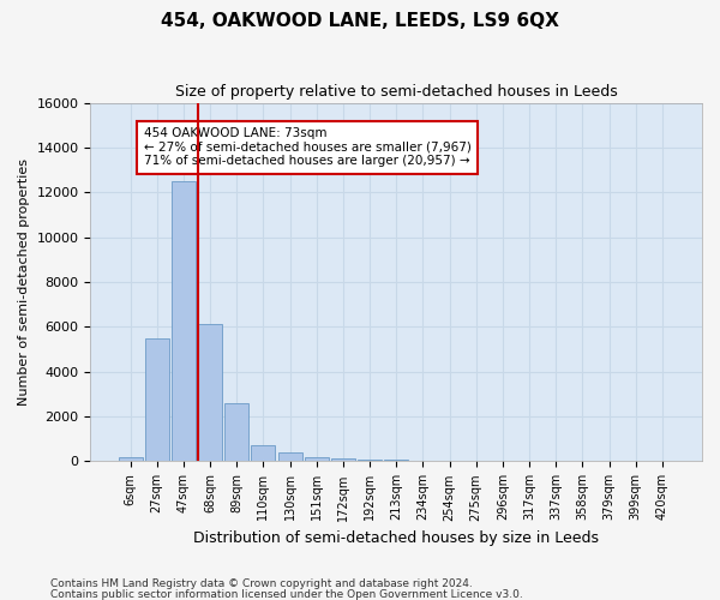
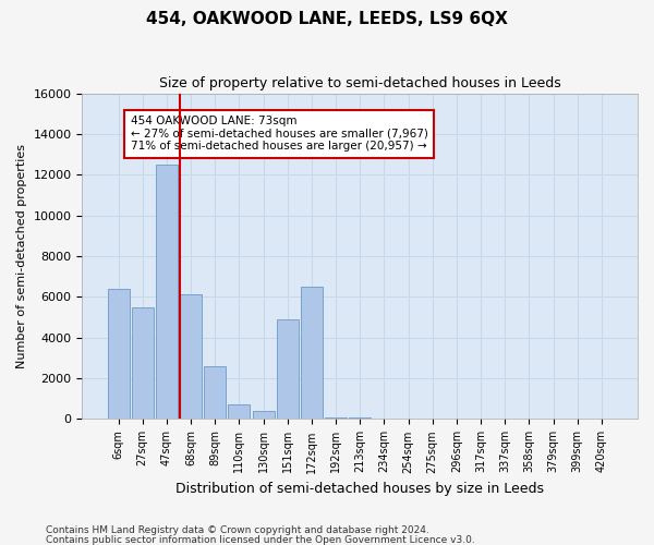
6sqm: 200 -> 6400
151sqm: 200 -> 4900
172sqm: 200 -> 6500
